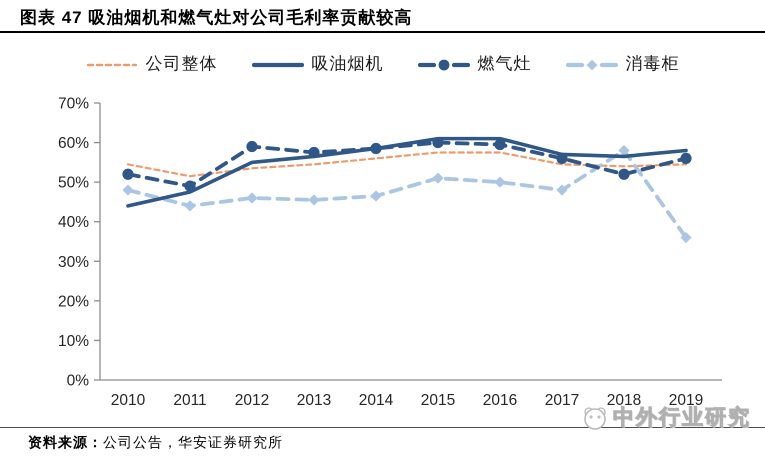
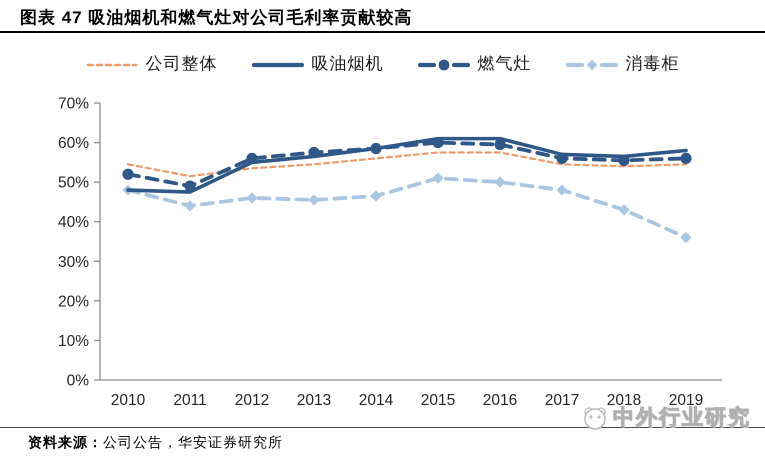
吸油烟机/2010: 44% -> 48%
燃气灶/2012: 59% -> 56%
燃气灶/2018: 52% -> 56%
消毒柜/2018: 58% -> 43%
